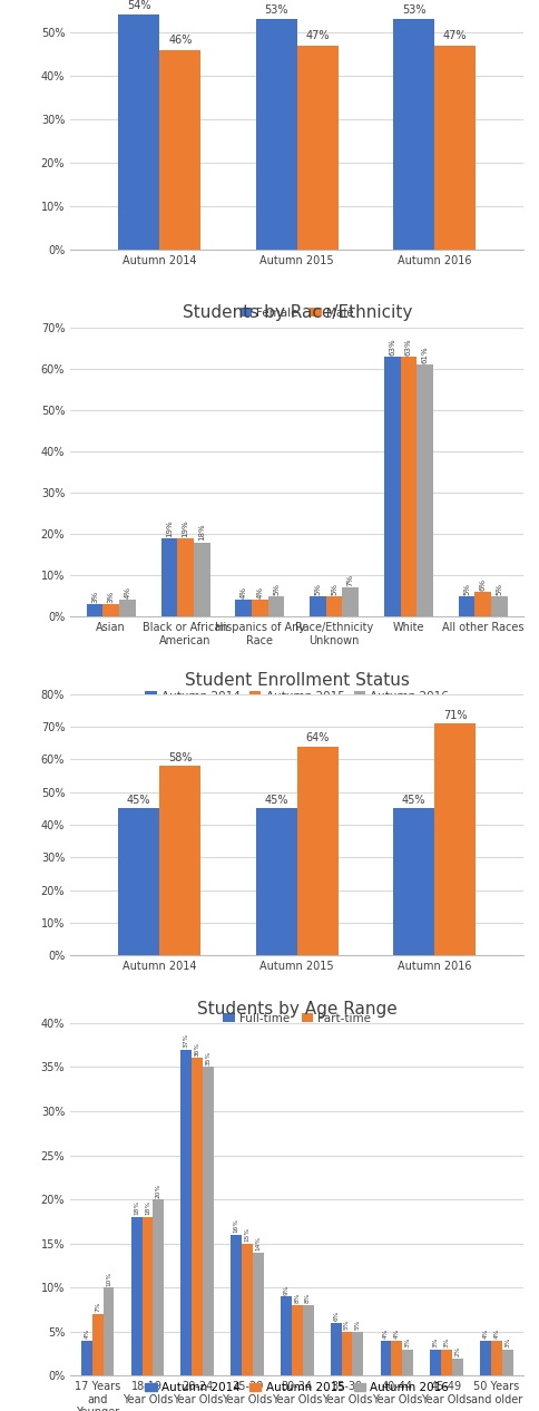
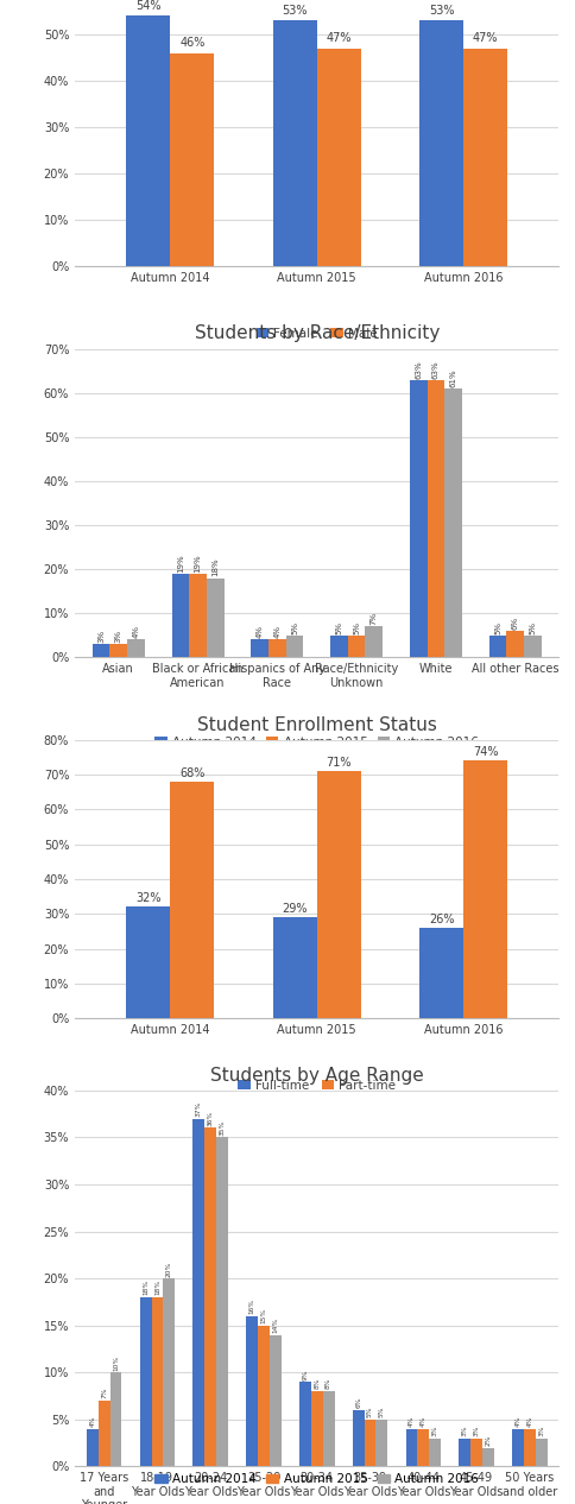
Student Enrollment Status/Autumn 2014/Autumn 2014: 45% -> 32%
Student Enrollment Status/Autumn 2015/Autumn 2014: 58% -> 68%
Student Enrollment Status/Autumn 2014/Autumn 2015: 45% -> 29%
Student Enrollment Status/Autumn 2015/Autumn 2015: 64% -> 71%
Student Enrollment Status/Autumn 2014/Autumn 2016: 45% -> 26%
Student Enrollment Status/Autumn 2015/Autumn 2016: 71% -> 74%
